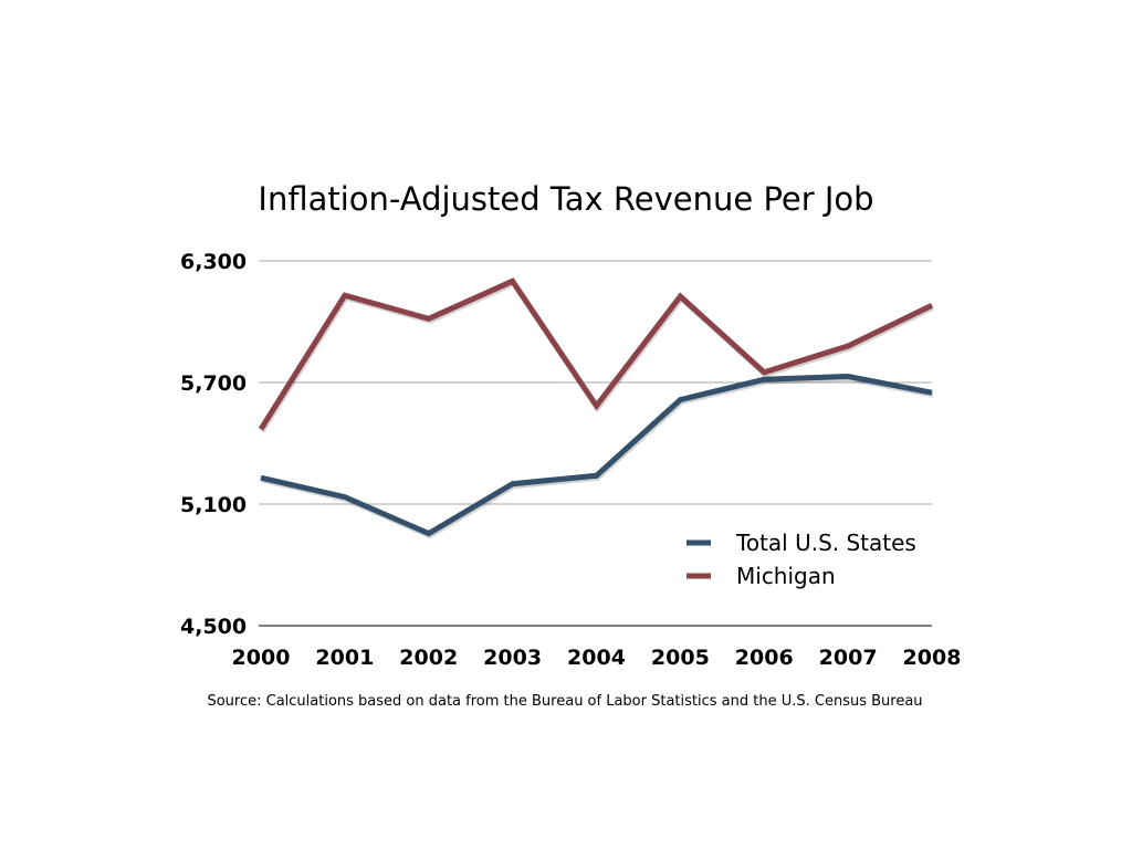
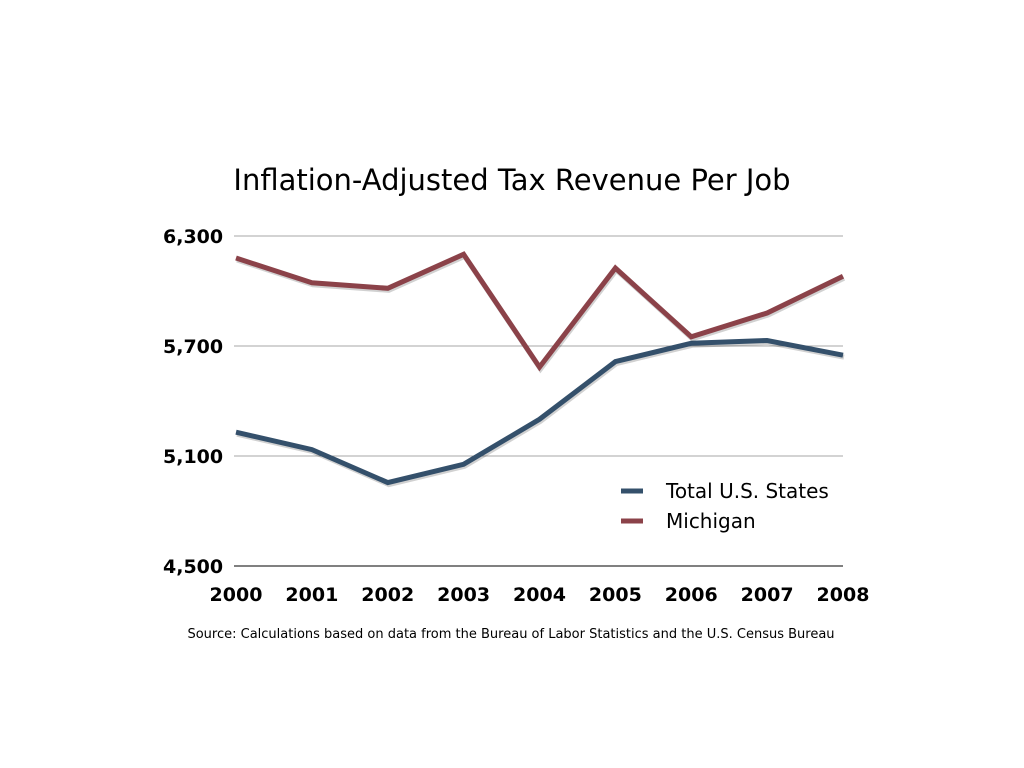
Michigan/2000: 5470 -> 6180
Michigan/2001: 6130 -> 6040
Total U.S. States/2003: 5200 -> 5060
Total U.S. States/2004: 5240 -> 5300
